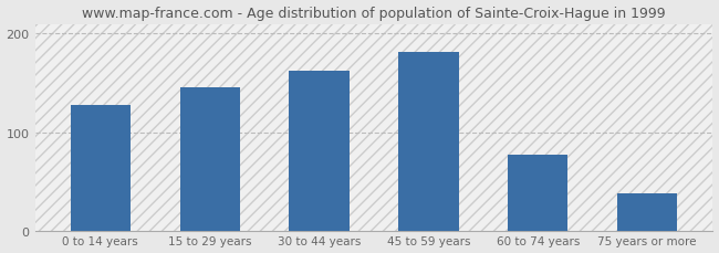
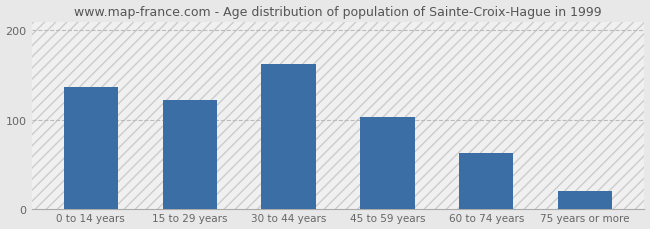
0 to 14 years: 128 -> 137
15 to 29 years: 146 -> 122
45 to 59 years: 182 -> 103
60 to 74 years: 78 -> 63
75 years or more: 38 -> 20
